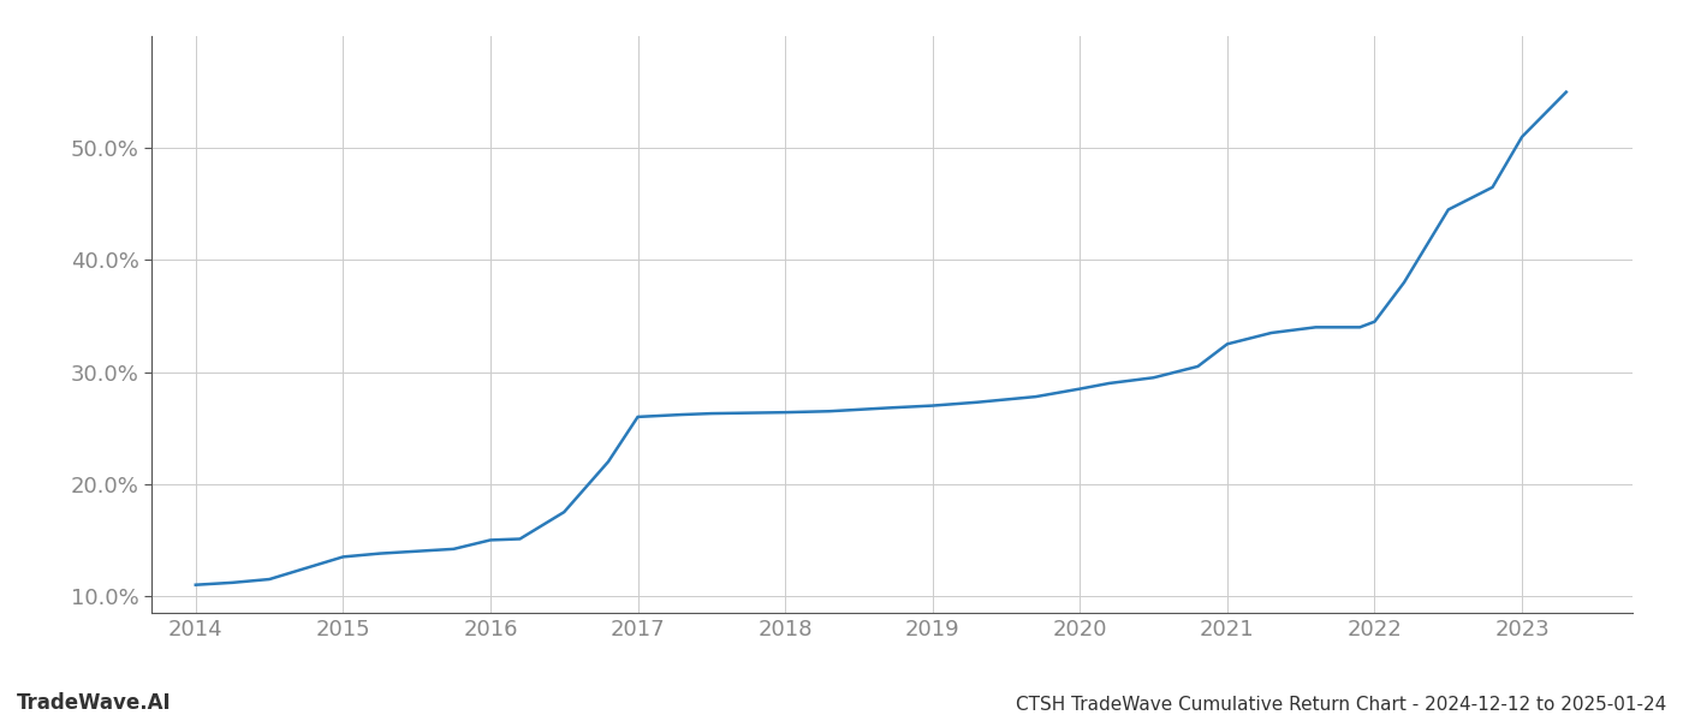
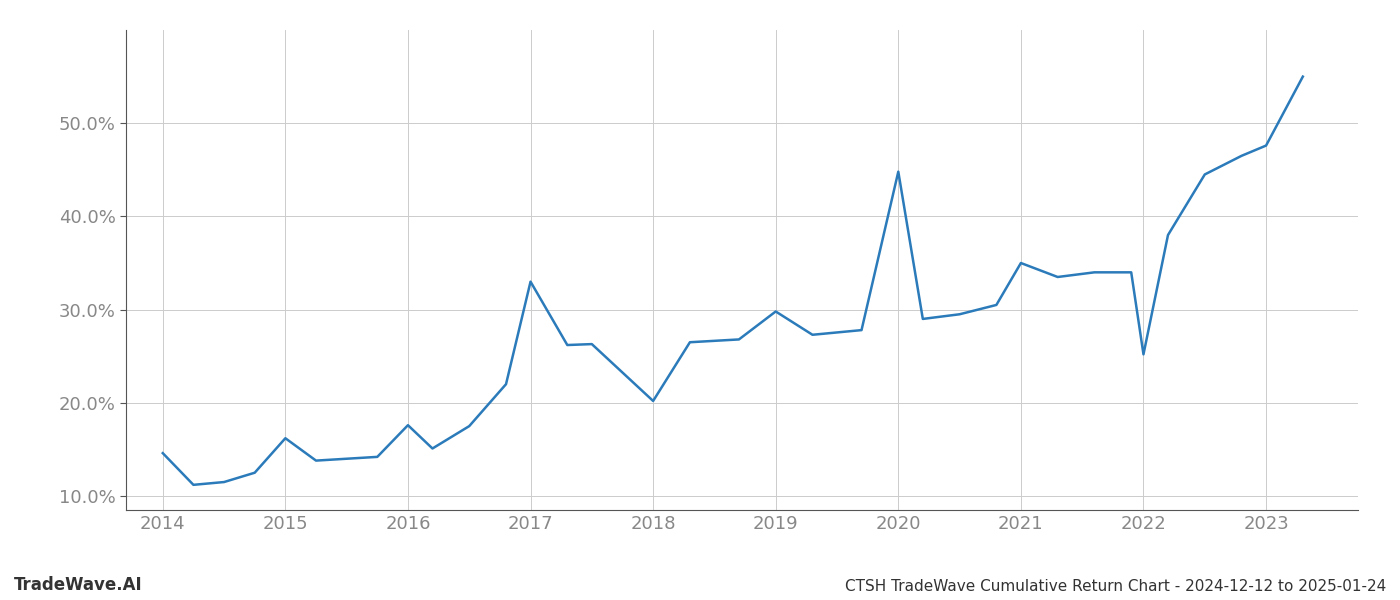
2014: 11.0% -> 14.6%
2015: 13.5% -> 16.2%
2016: 15.0% -> 17.6%
2017: 26.0% -> 33.0%
2018: 26.4% -> 20.2%
2019: 27.0% -> 29.8%
2020: 28.5% -> 44.8%
2021: 32.5% -> 35.0%
2022: 34.5% -> 25.2%
2023: 51.0% -> 47.6%
